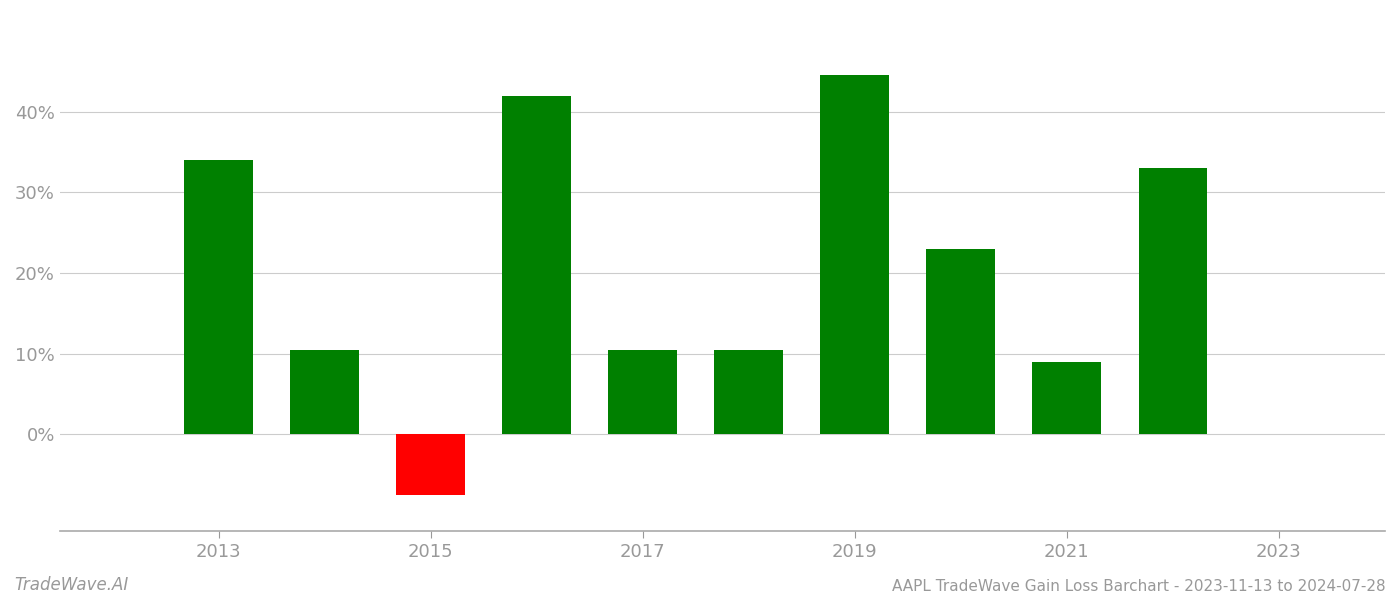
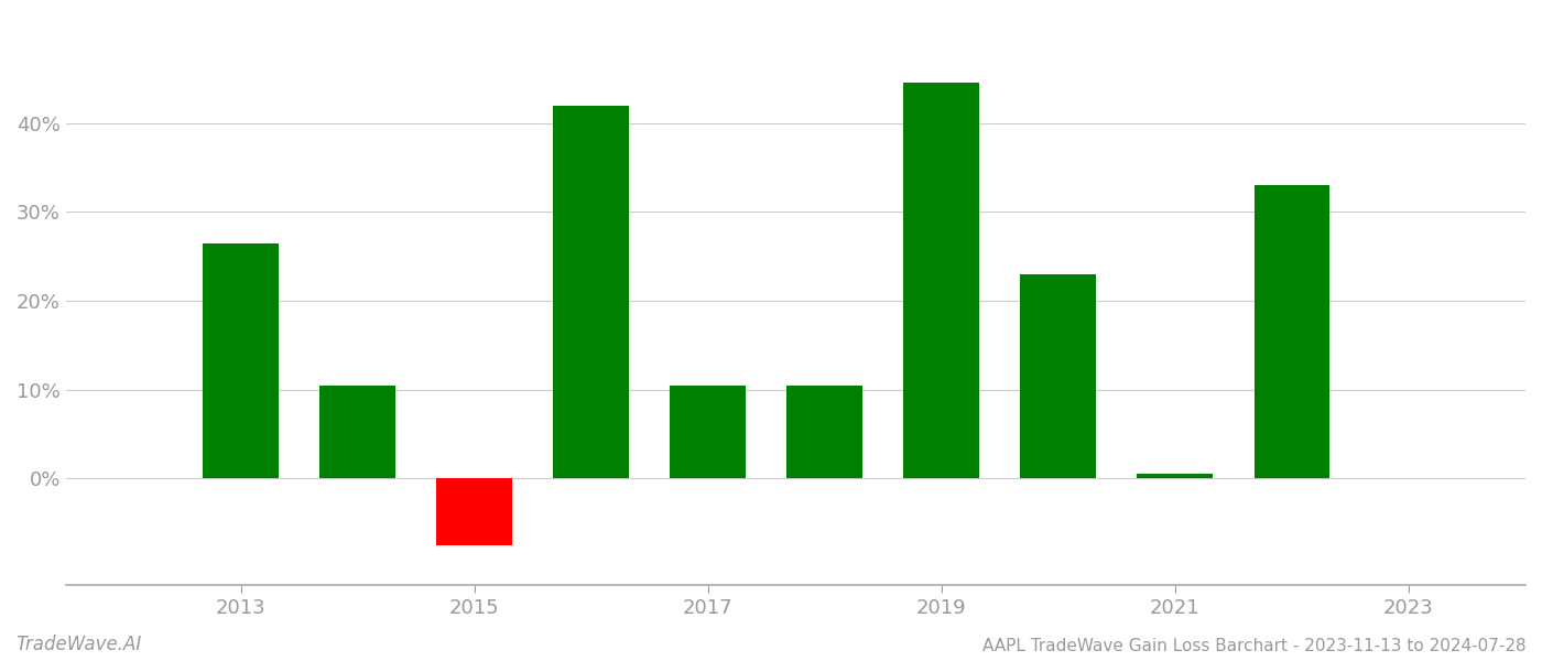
2013: 34.0% -> 26.4%
2021: 9.0% -> 0.6%
